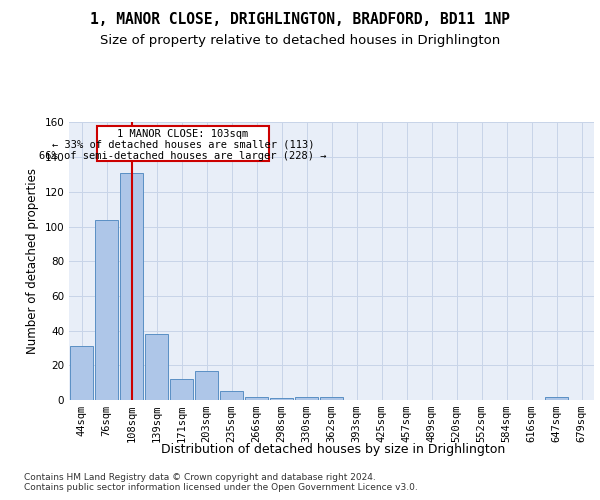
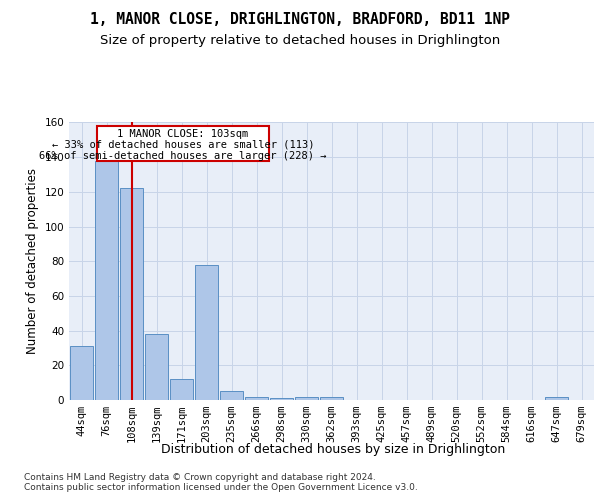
76sqm: 104 -> 138
108sqm: 131 -> 122
203sqm: 17 -> 78
